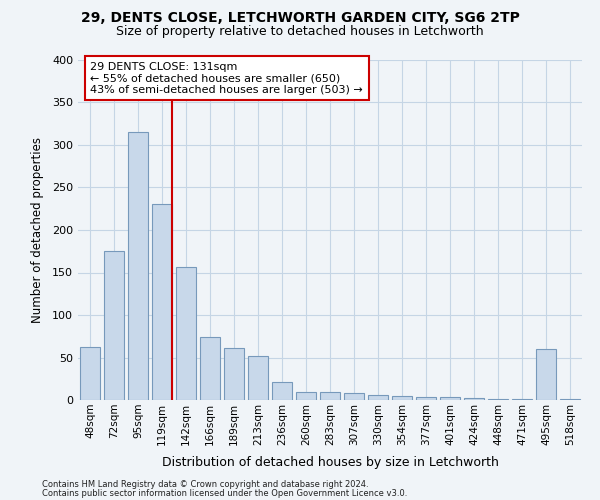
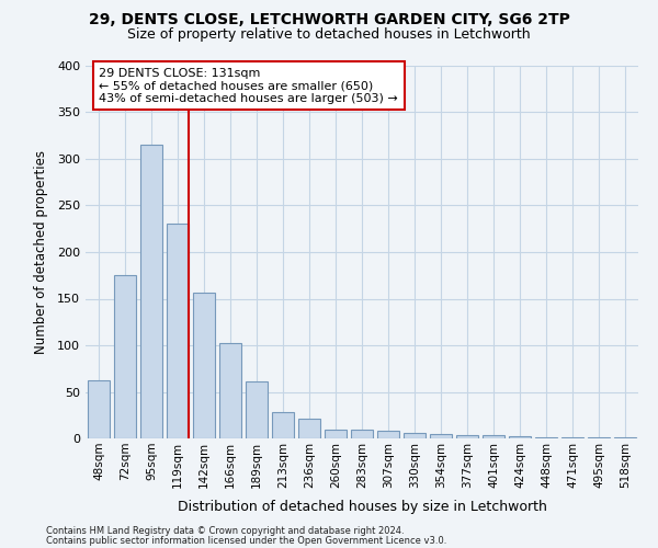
166sqm: 74 -> 102
213sqm: 52 -> 28
495sqm: 60 -> 1
